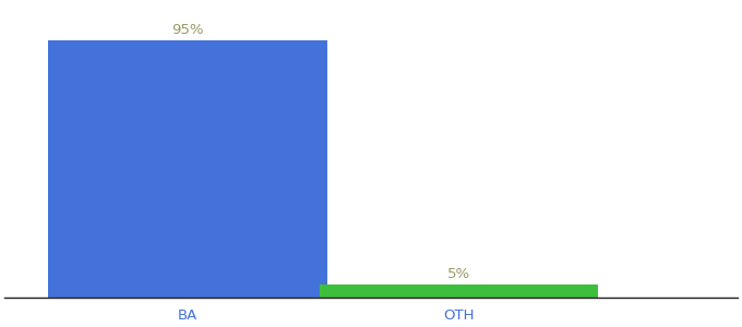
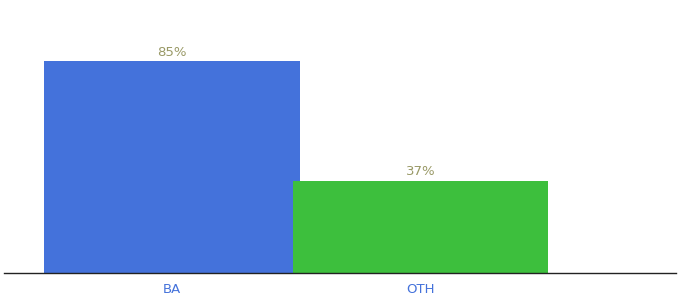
BA: 95% -> 85%
OTH: 5% -> 37%
